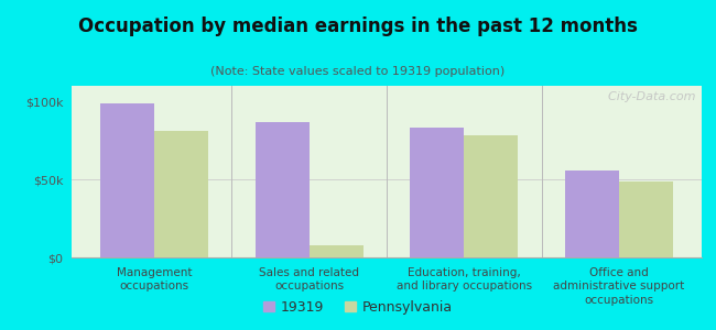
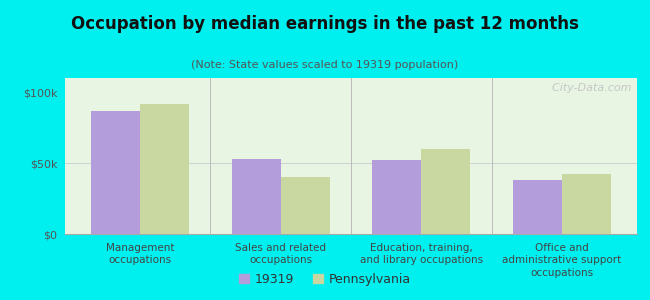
19319/Management occupations: $99k -> $87k
Pennsylvania/Management occupations: $81k -> $92k
19319/Sales and related occupations: $87k -> $53k
Pennsylvania/Sales and related occupations: $8k -> $40k
19319/Education, training, and library occupations: $83k -> $52k
Pennsylvania/Education, training, and library occupations: $78k -> $60k
19319/Office and administrative support occupations: $56k -> $38k
Pennsylvania/Office and administrative support occupations: $49k -> $42k
